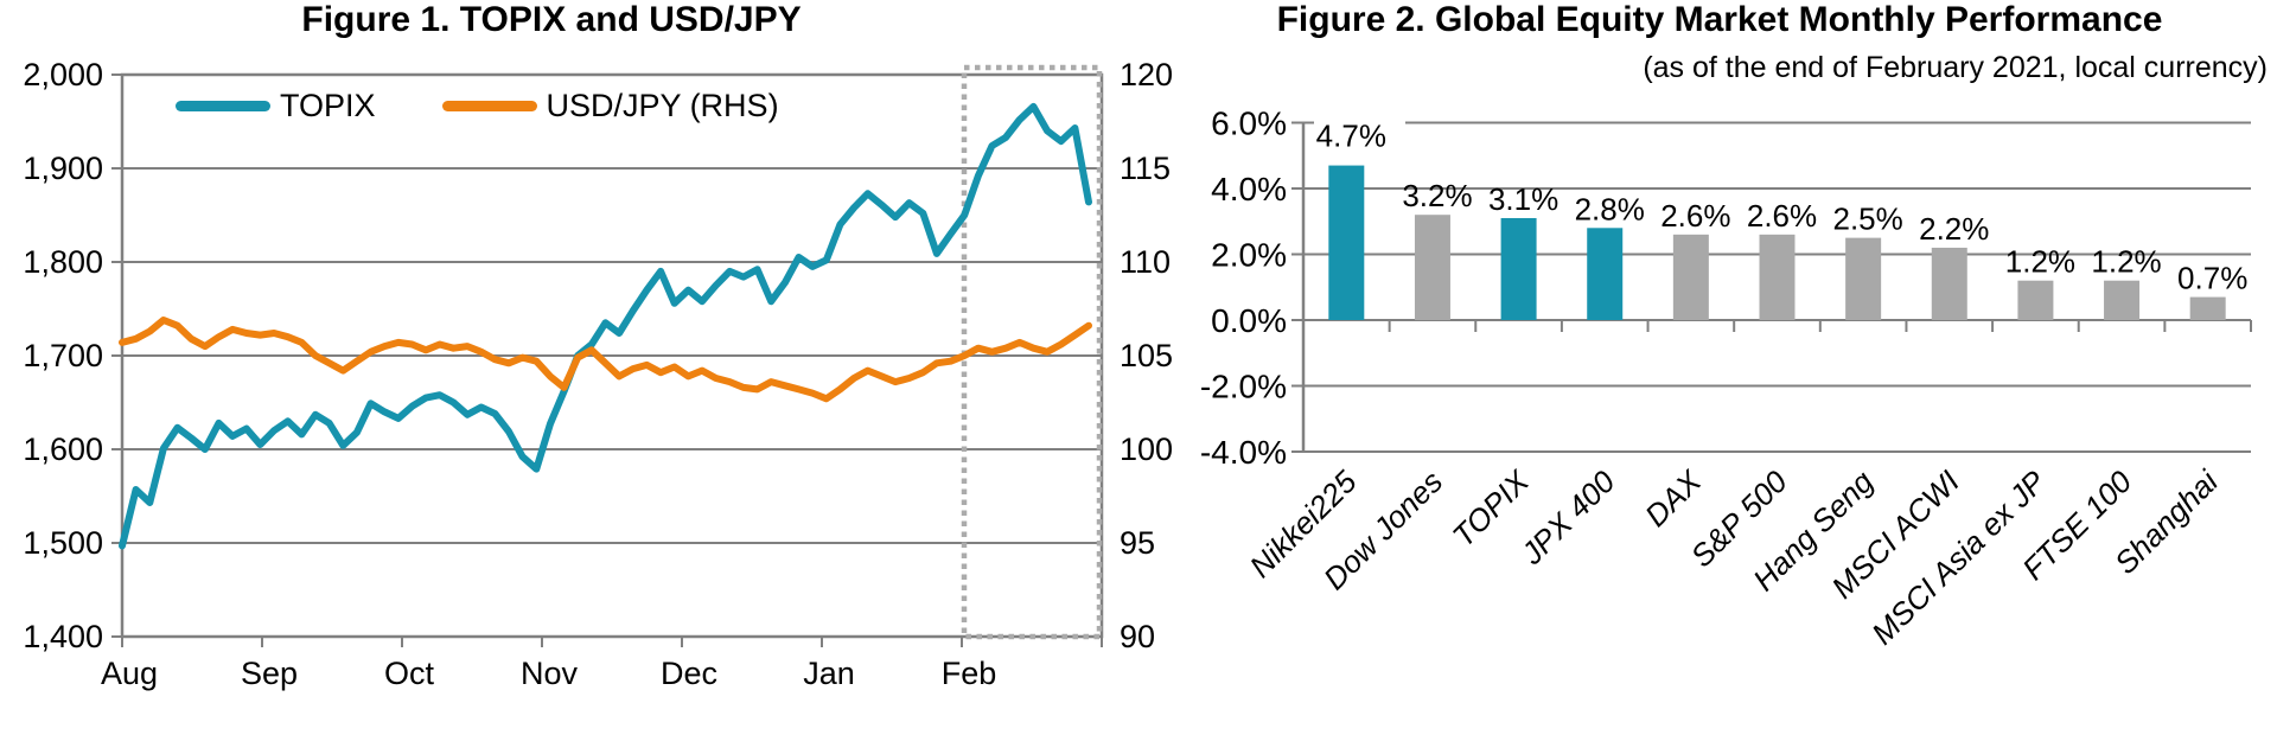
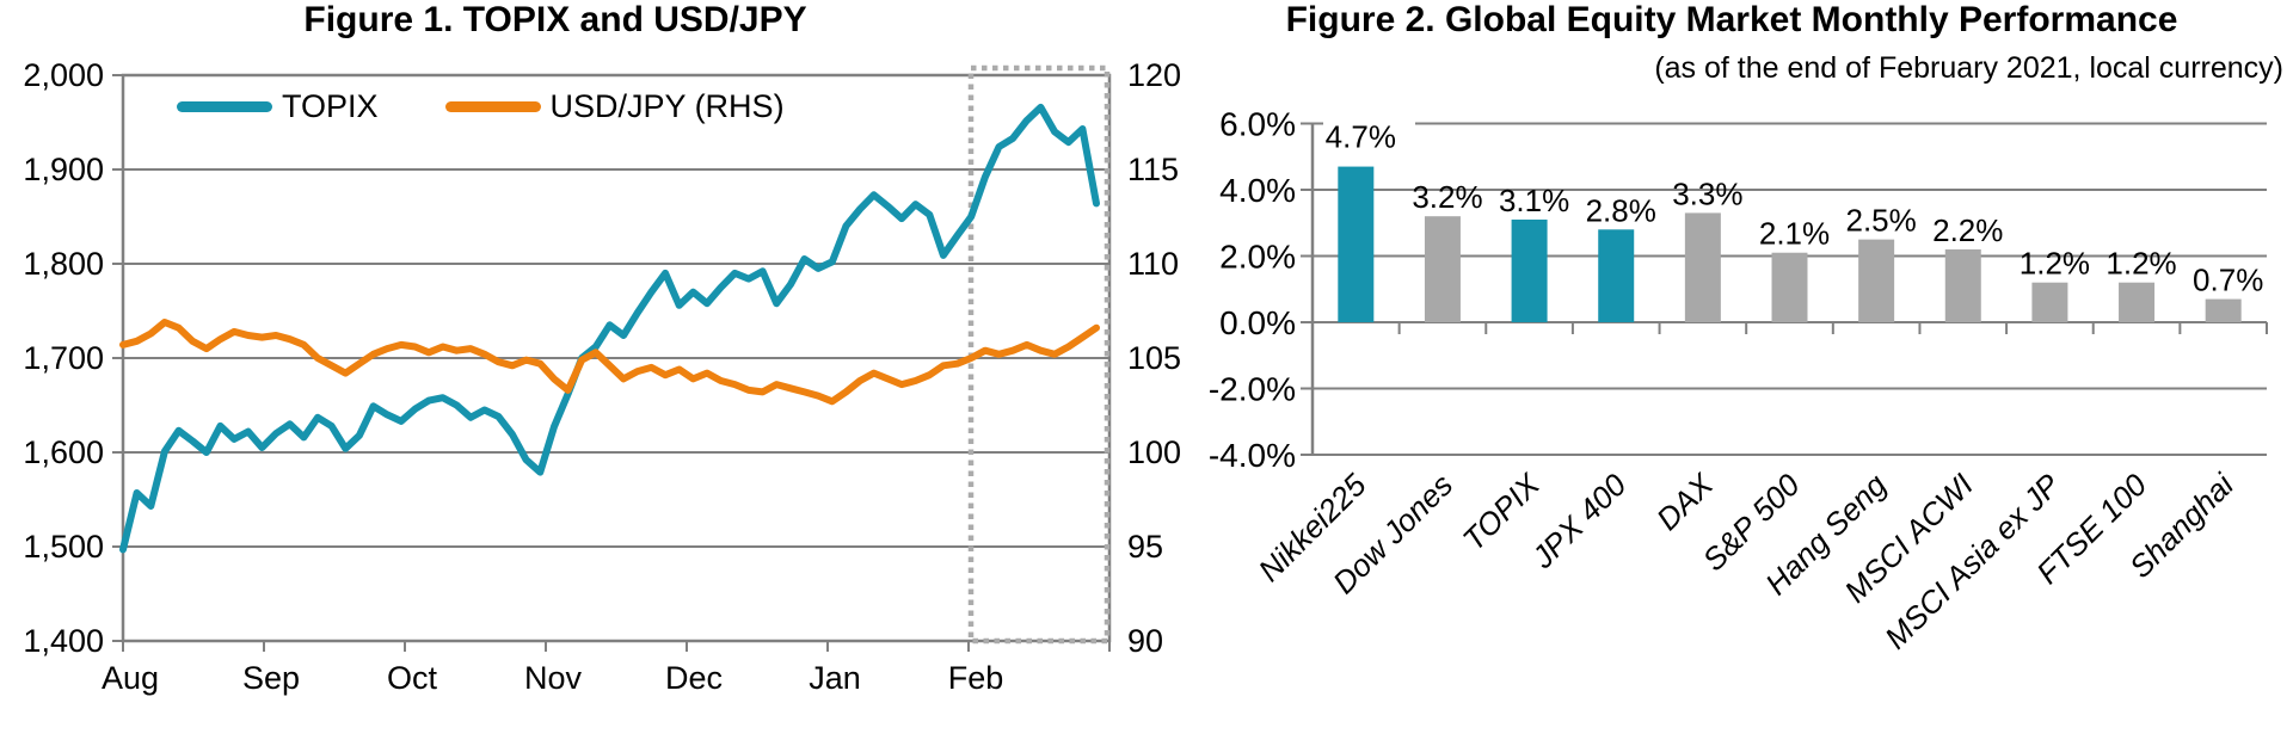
Figure 2. Global Equity Market Monthly Performance/DAX: 2.6% -> 3.3%
Figure 2. Global Equity Market Monthly Performance/S&P 500: 2.6% -> 2.1%
